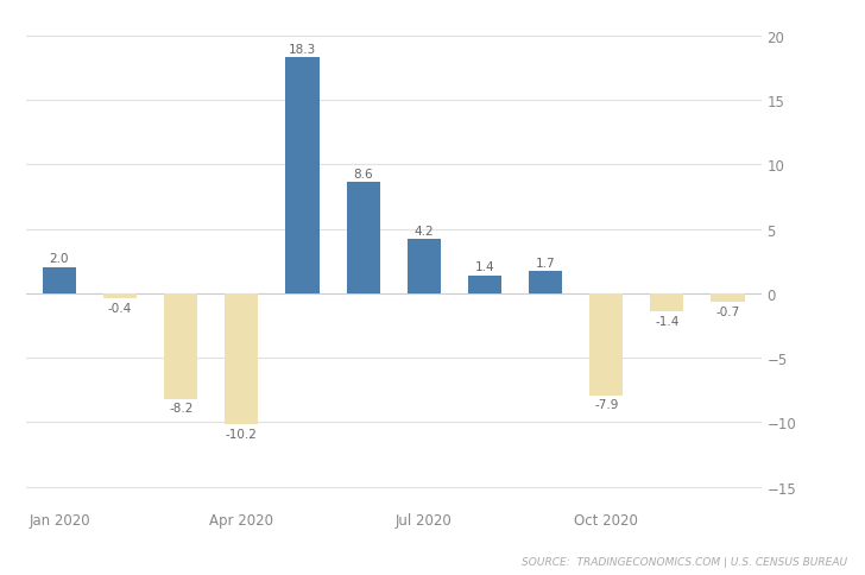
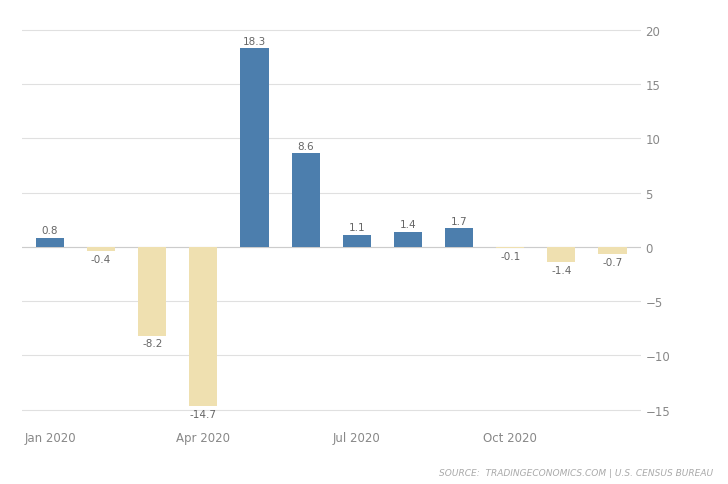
Jan 2020: 2.0 -> 0.8
Apr 2020: -10.2 -> -14.7
Jul 2020: 4.2 -> 1.1
Oct 2020: -7.9 -> -0.1
